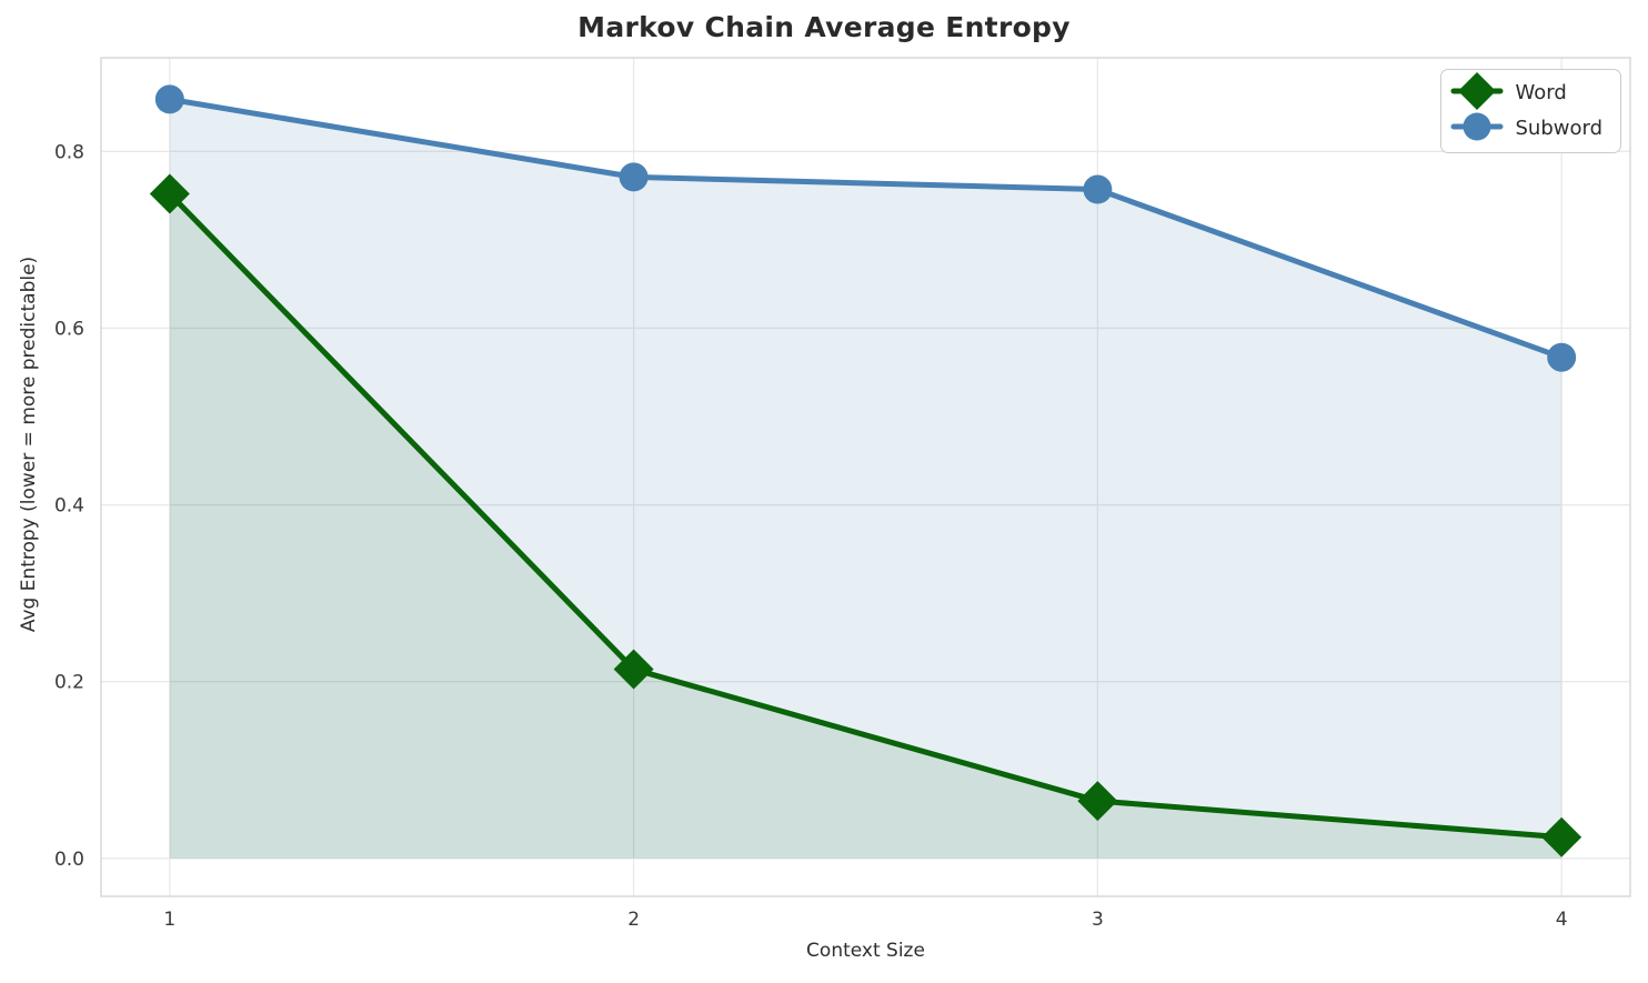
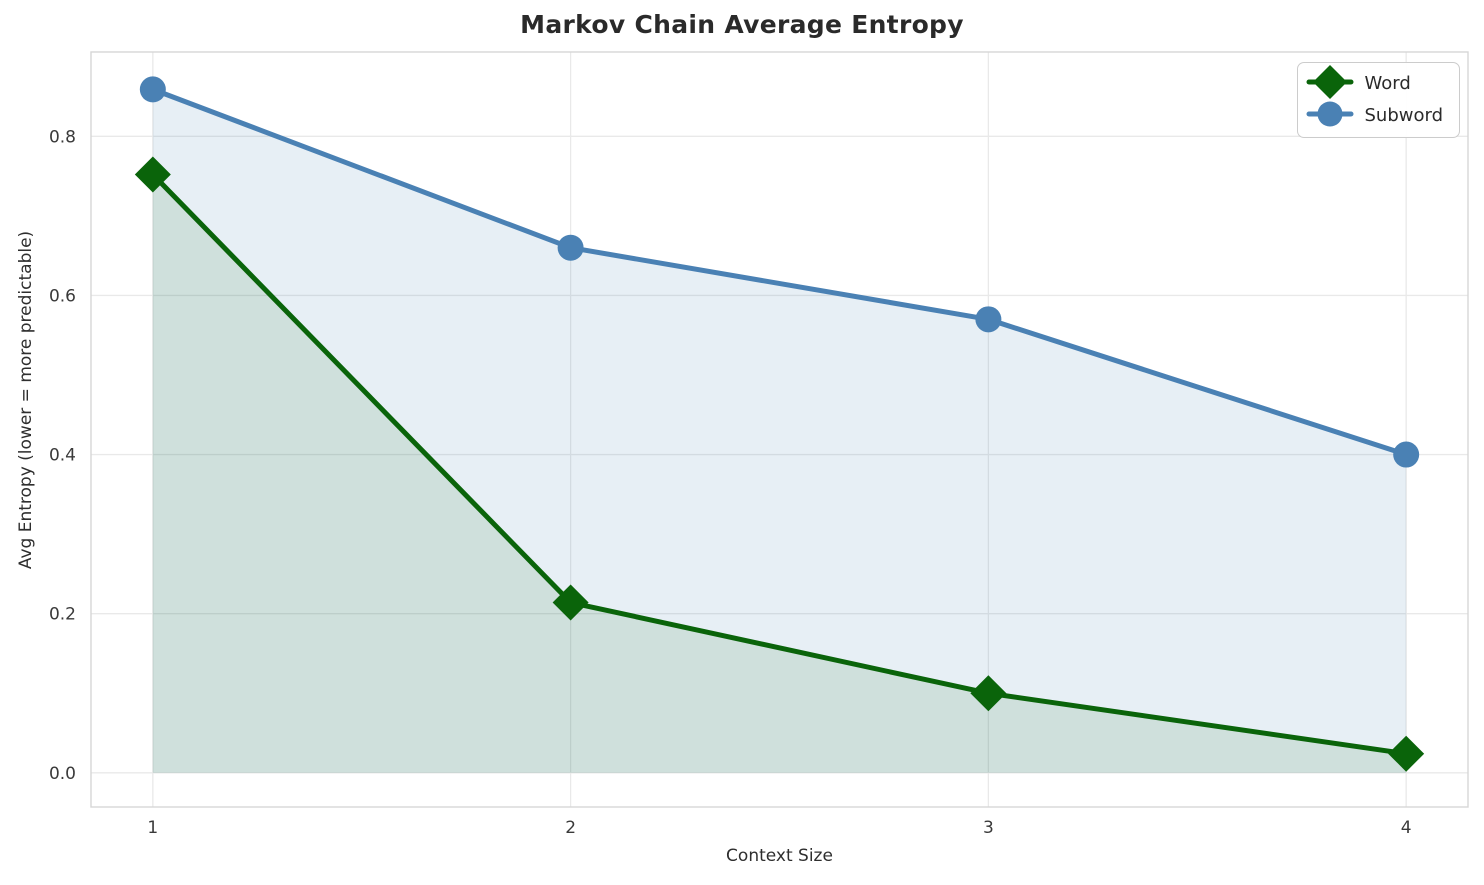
Subword/2: 0.77 -> 0.66
Word/3: 0.07 -> 0.10
Subword/3: 0.76 -> 0.57
Subword/4: 0.57 -> 0.40
